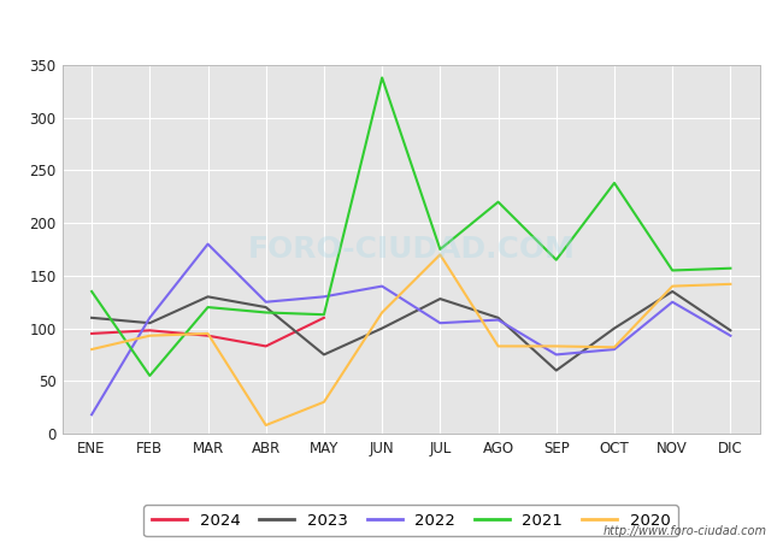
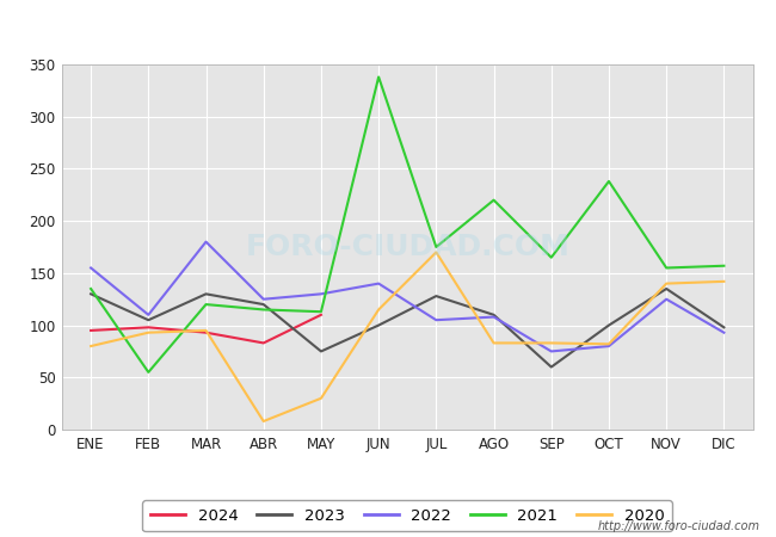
2023/ENE: 110 -> 130
2022/ENE: 18 -> 155
